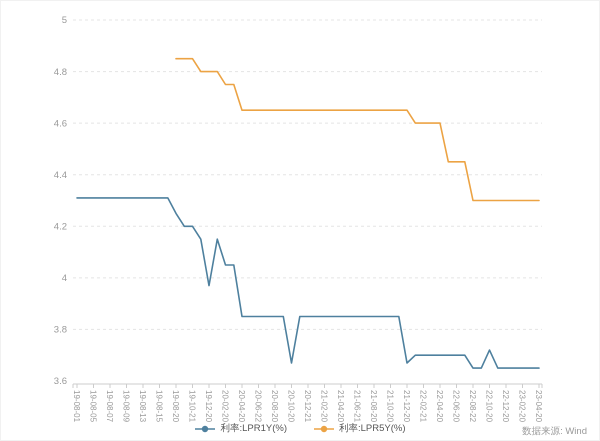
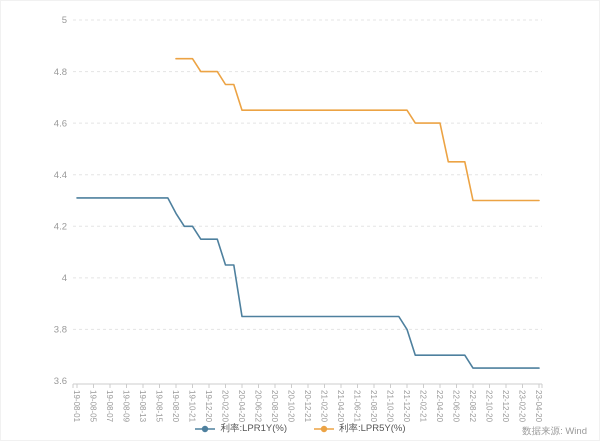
利率:LPR1Y(%)/19-12-20: 3.97 -> 4.15
利率:LPR1Y(%)/20-10-20: 3.67 -> 3.85
利率:LPR1Y(%)/21-12-20: 3.67 -> 3.80
利率:LPR1Y(%)/22-10-20: 3.72 -> 3.65
